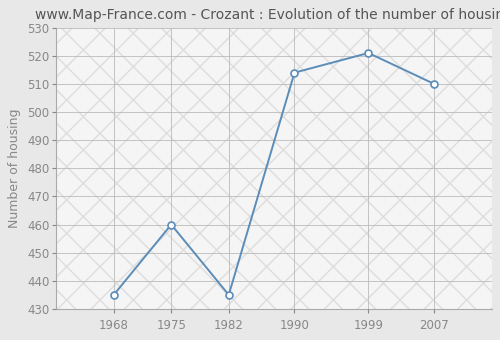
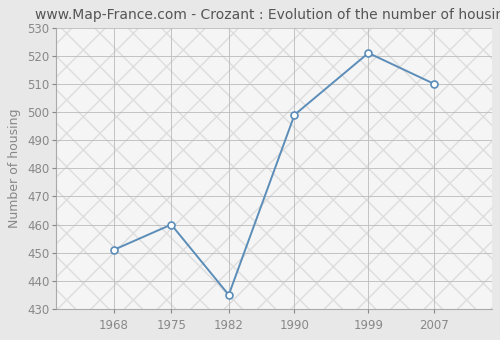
1968: 435 -> 451
1990: 514 -> 499
